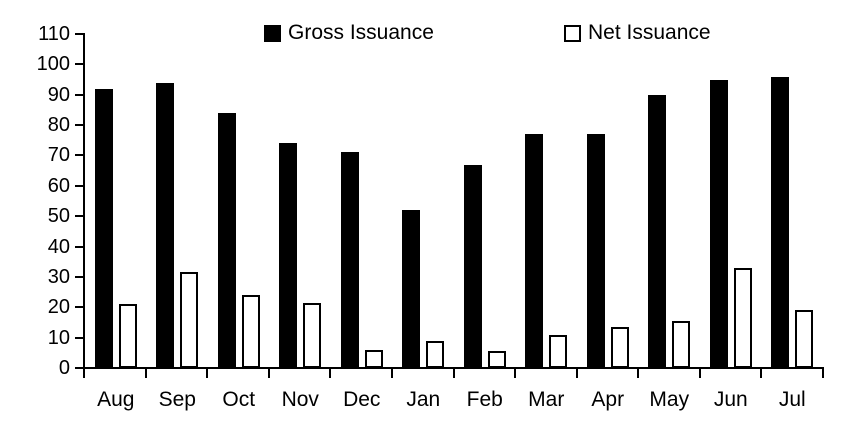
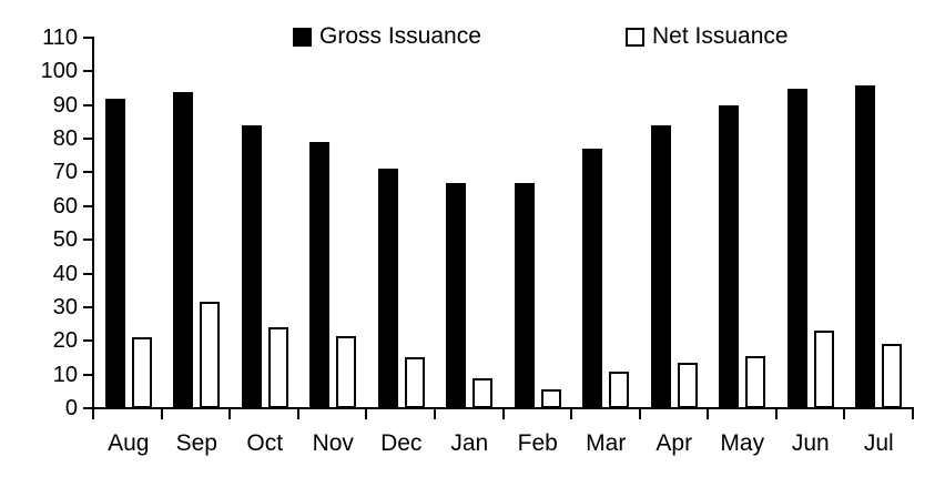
Gross Issuance/Nov: 74 -> 79
Net Issuance/Dec: 6 -> 15
Gross Issuance/Jan: 52 -> 67
Gross Issuance/Apr: 77 -> 84
Net Issuance/Jun: 33 -> 23
